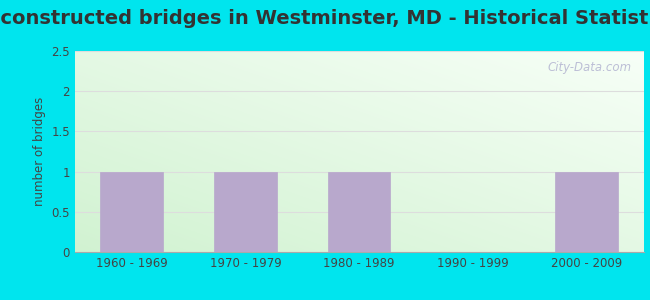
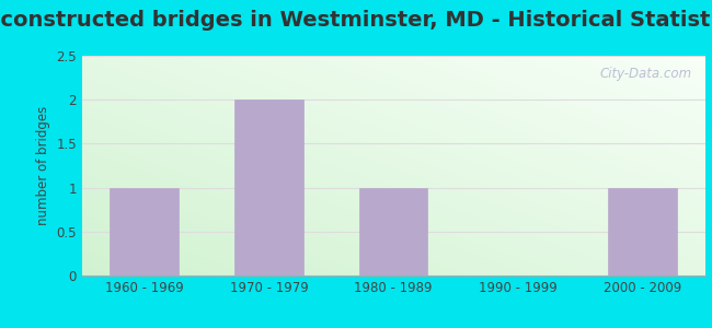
1970 - 1979: 1 -> 2
